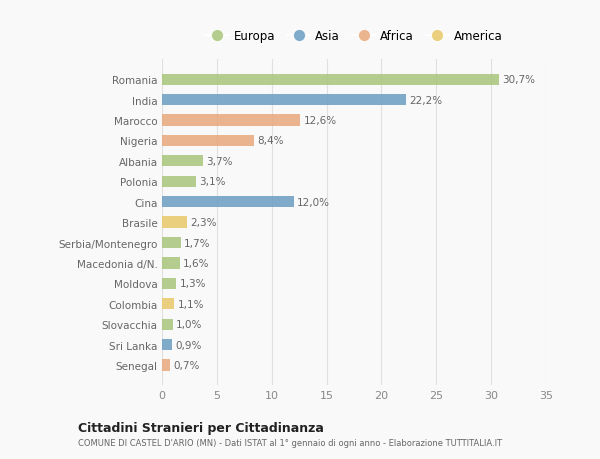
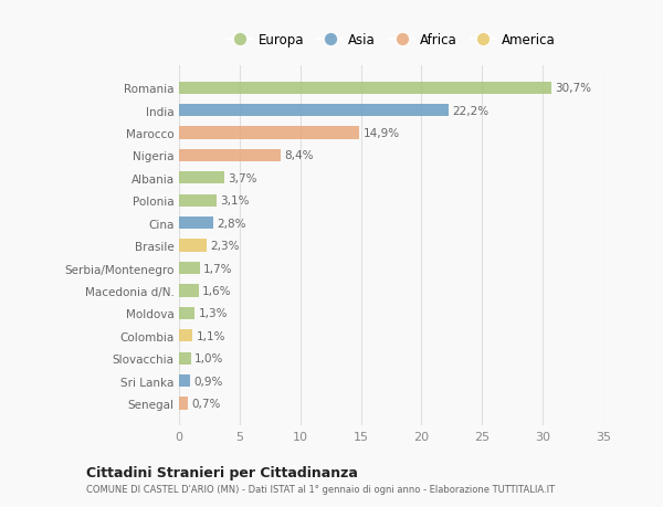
Marocco: 12,6% -> 14,9%
Cina: 12,0% -> 2,8%
